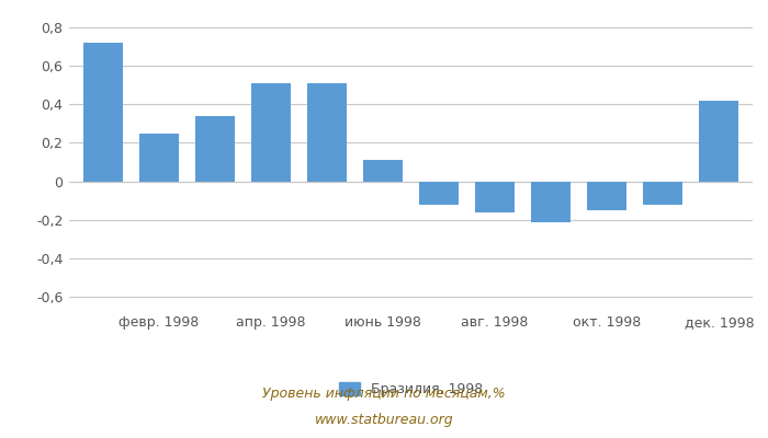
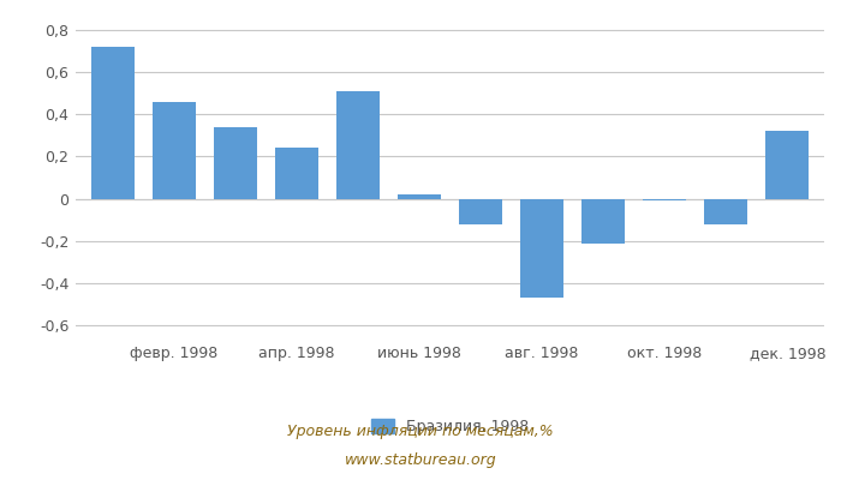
февр. 1998: 0,25 -> 0,46
апр. 1998: 0,51 -> 0,24
июнь 1998: 0,11 -> 0,02
авг. 1998: -0,16 -> -0,47
окт. 1998: -0,15 -> -0,01
дек. 1998: 0,42 -> 0,32
